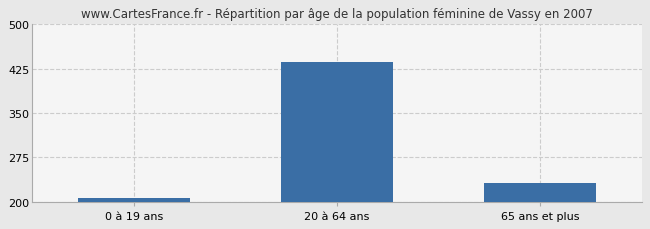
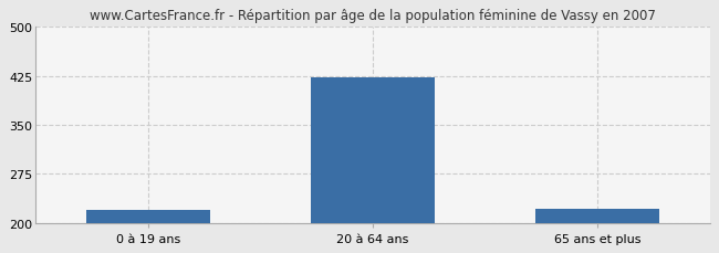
0 à 19 ans: 207 -> 220
20 à 64 ans: 437 -> 422
65 ans et plus: 232 -> 222
